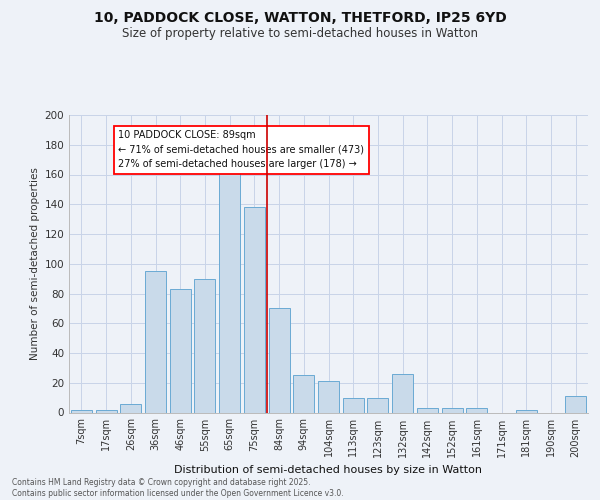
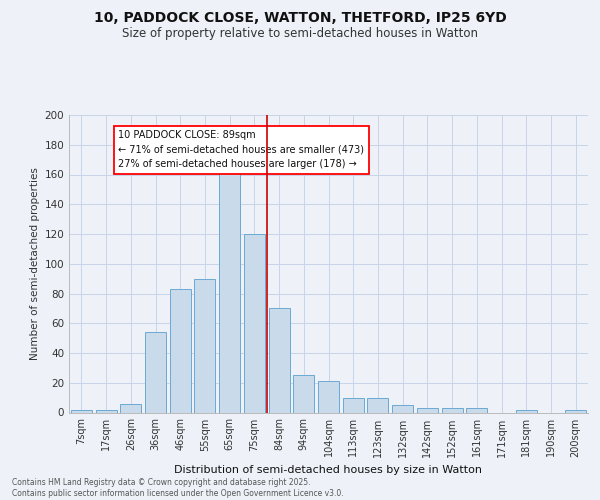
36sqm: 95 -> 54
75sqm: 138 -> 120
132sqm: 26 -> 5
200sqm: 11 -> 2
